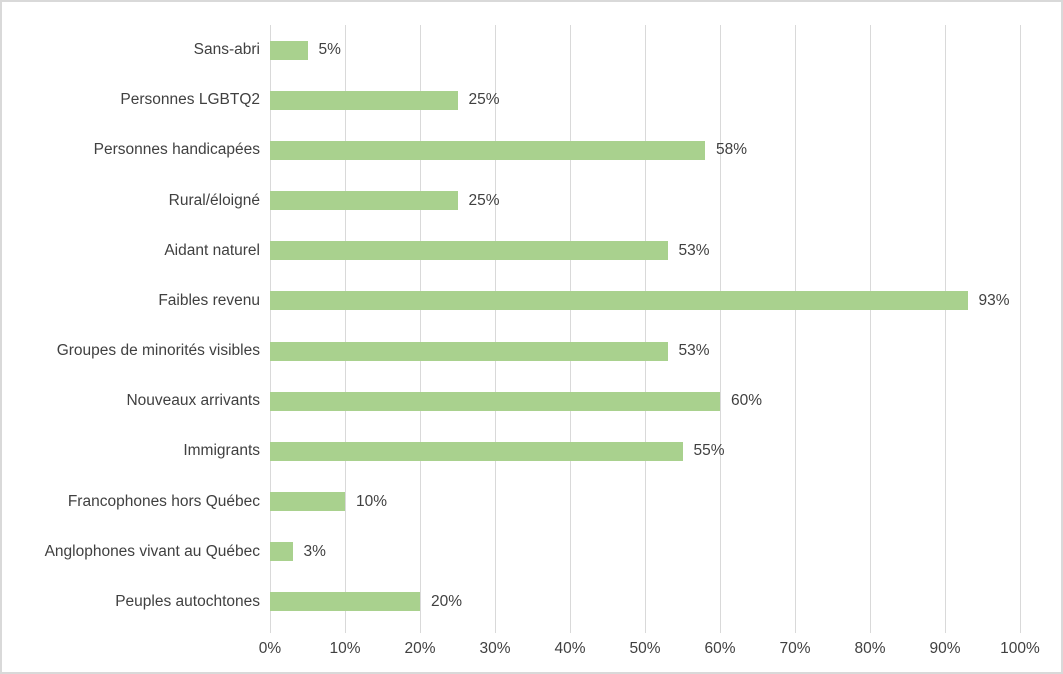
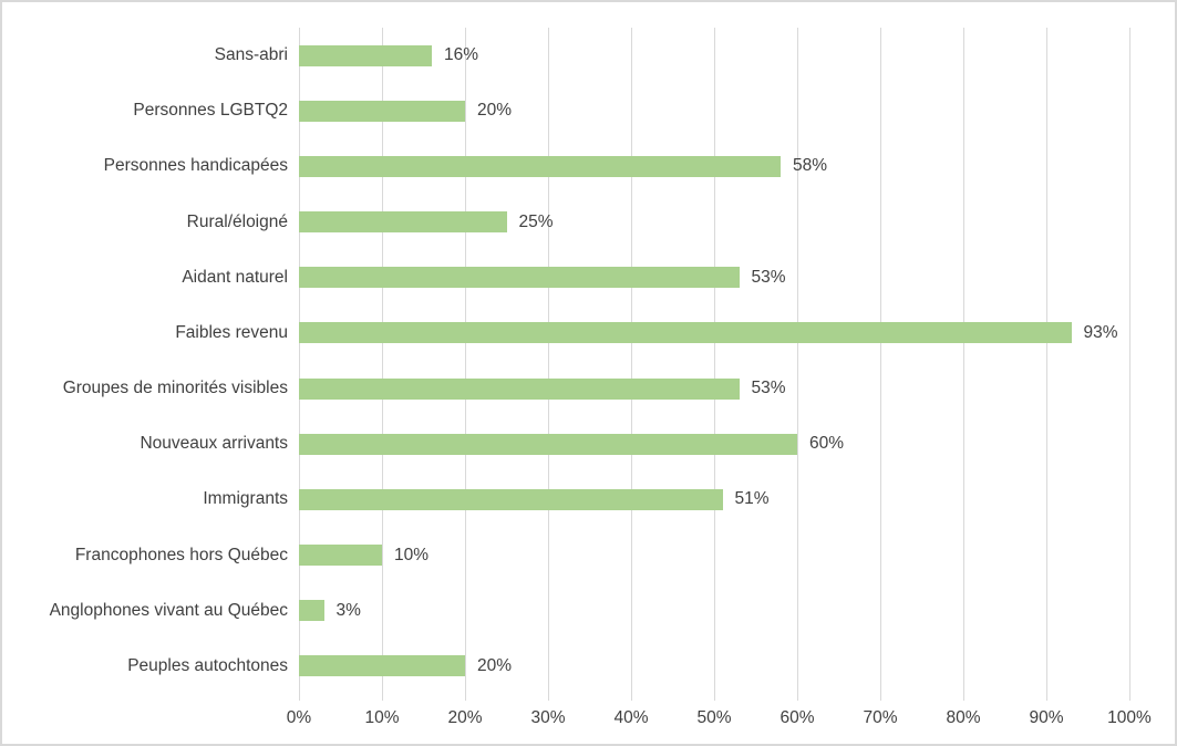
Sans-abri: 5% -> 16%
Personnes LGBTQ2: 25% -> 20%
Immigrants: 55% -> 51%
